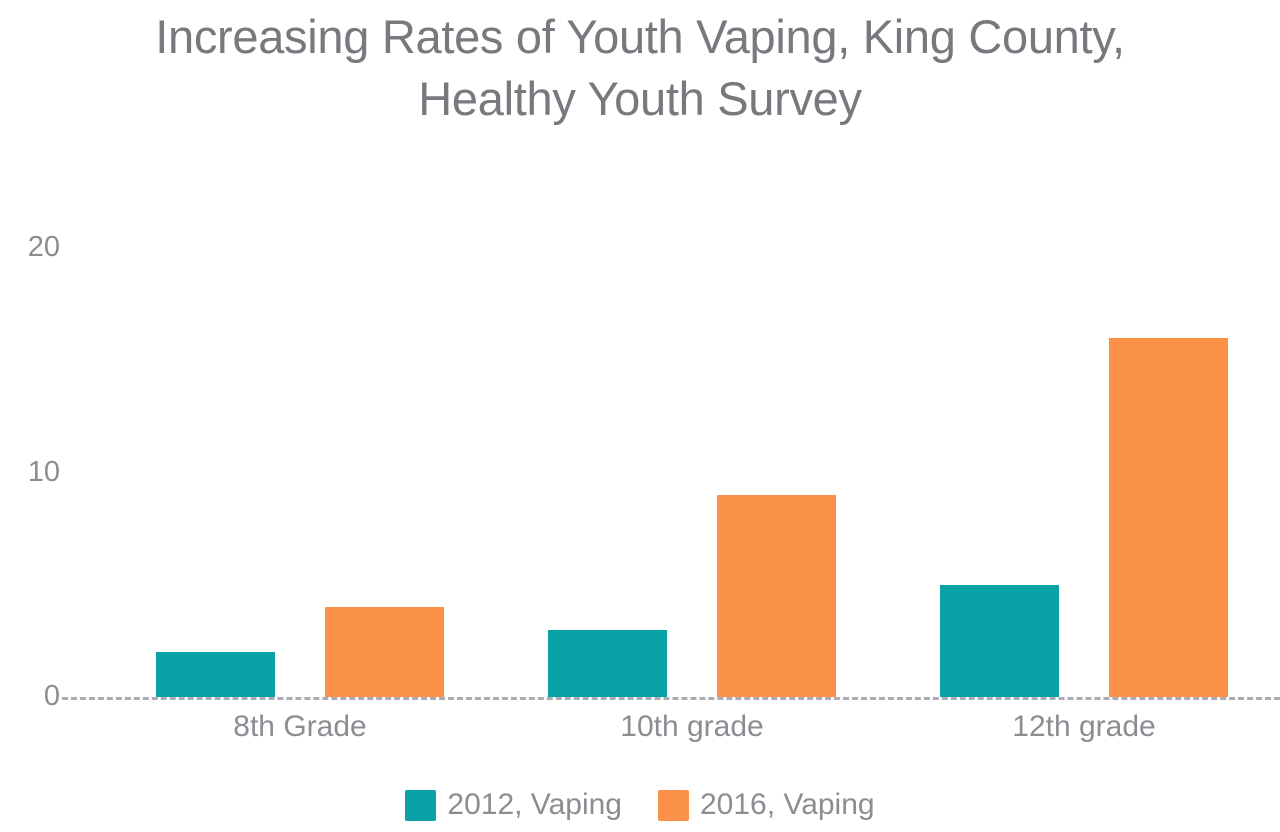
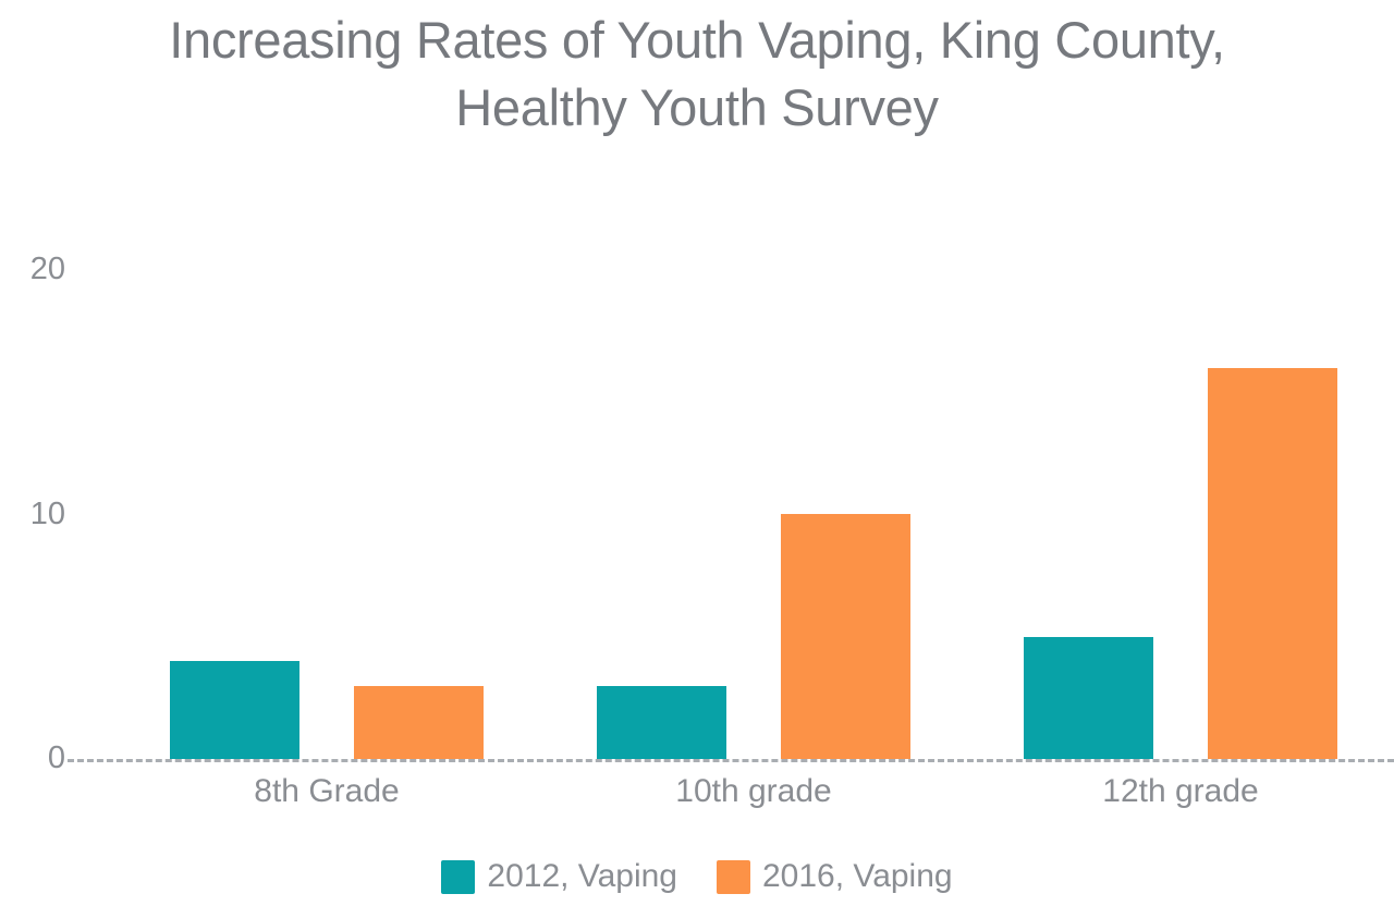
2012, Vaping/8th Grade: 2 -> 4
2016, Vaping/8th Grade: 4 -> 3
2016, Vaping/10th grade: 9 -> 10
